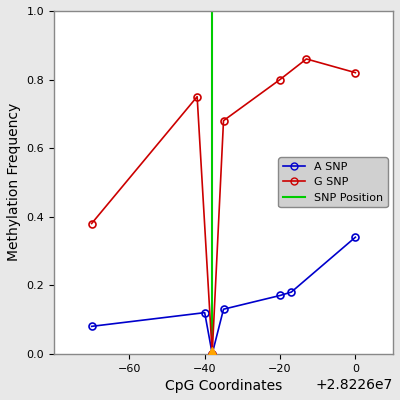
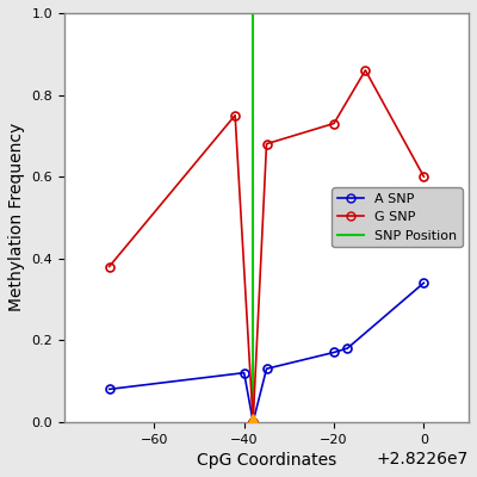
G SNP/−20: 0.80 -> 0.73
G SNP/0: 0.82 -> 0.60
